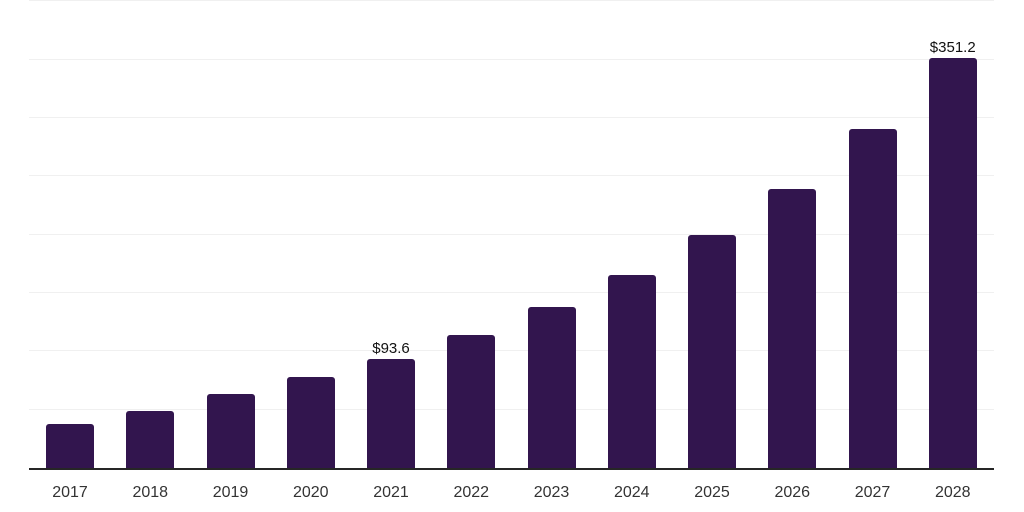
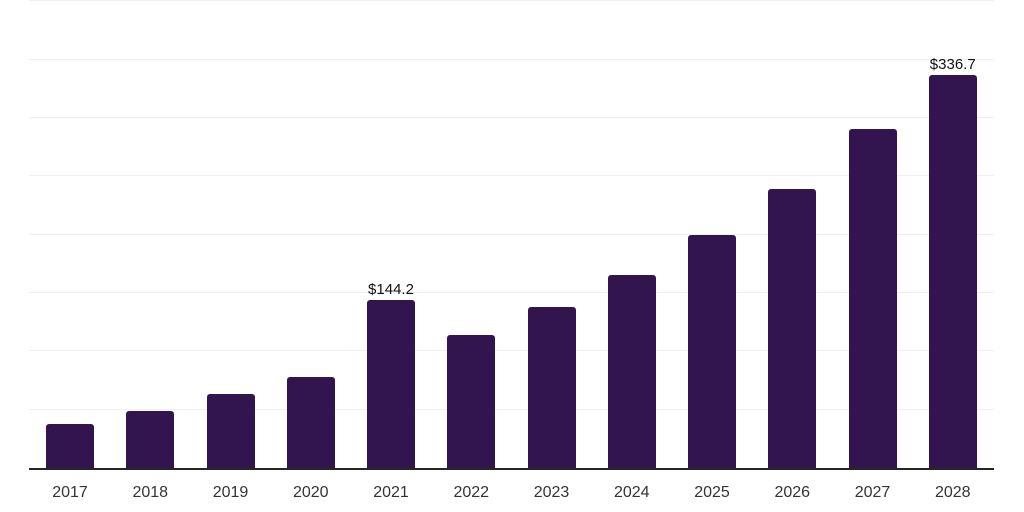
2021: $93.6 -> $144.2
2028: $351.2 -> $336.7
